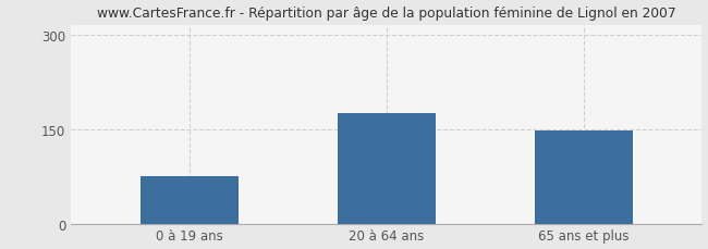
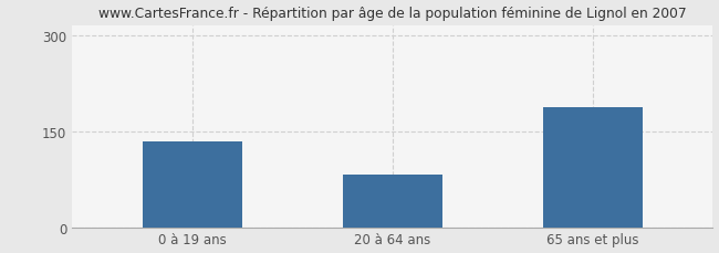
0 à 19 ans: 75 -> 134
20 à 64 ans: 175 -> 82
65 ans et plus: 148 -> 188
